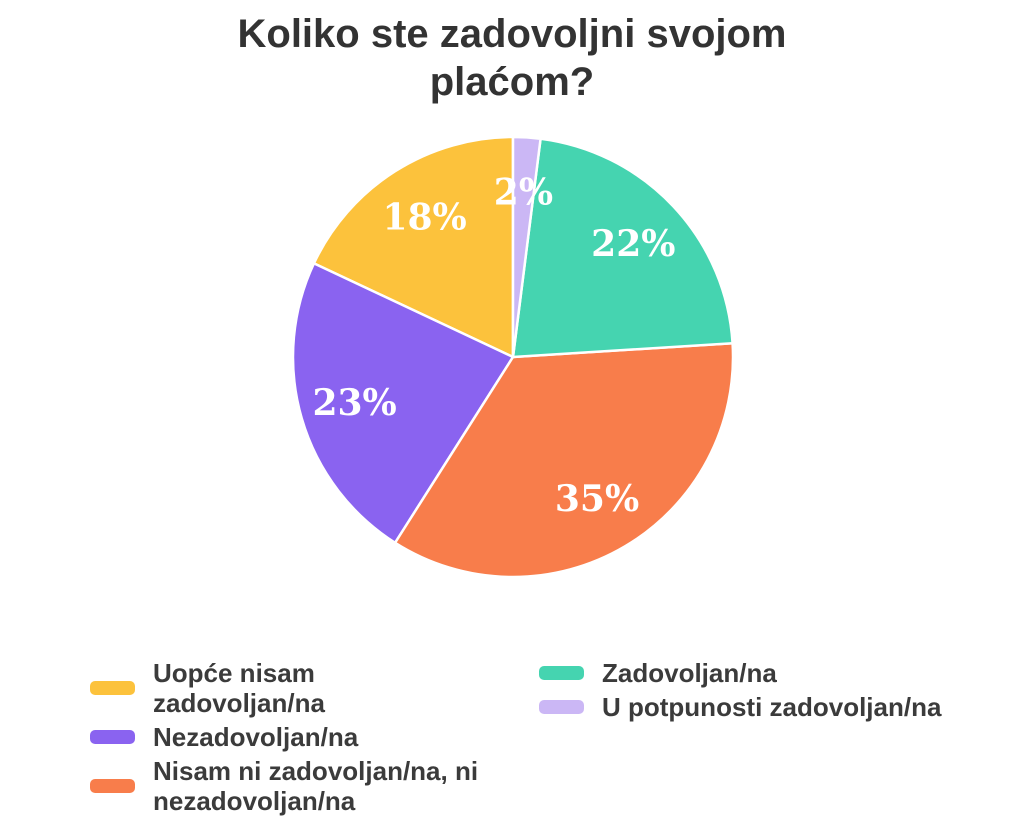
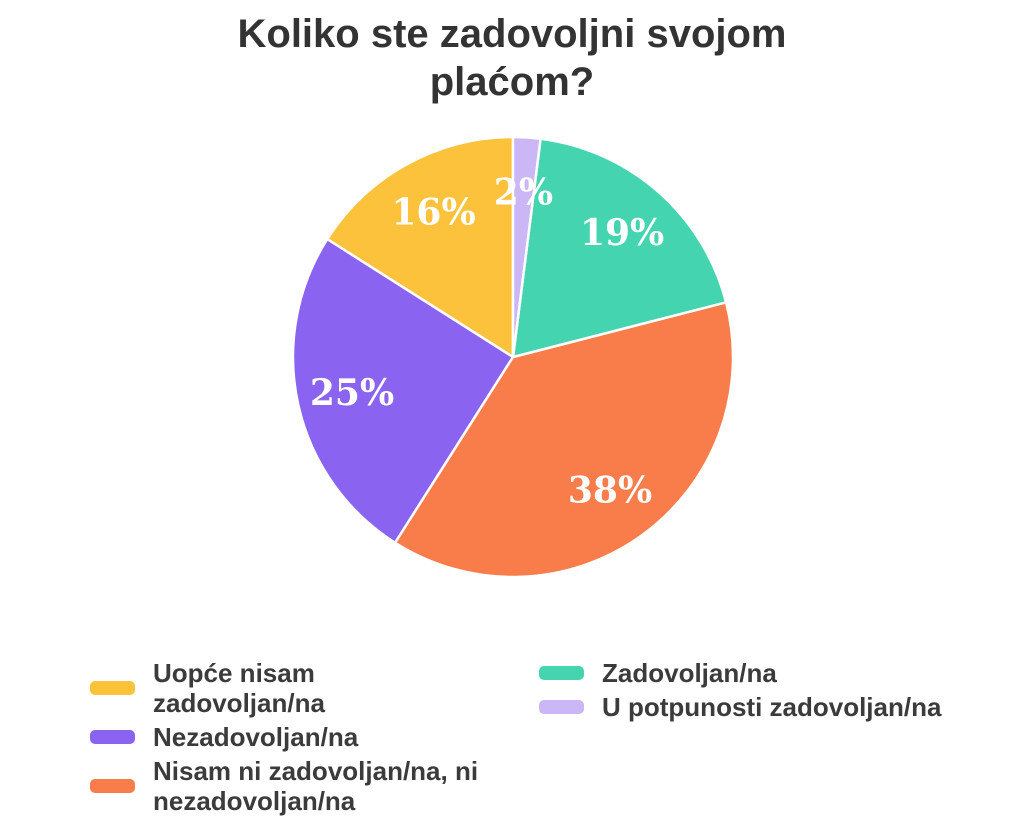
Uopće nisam zadovoljan/na: 18% -> 16%
Nezadovoljan/na: 23% -> 25%
Nisam ni zadovoljan/na, ni nezadovoljan/na: 35% -> 38%
Zadovoljan/na: 22% -> 19%
